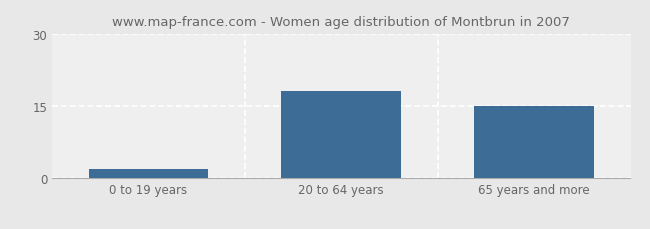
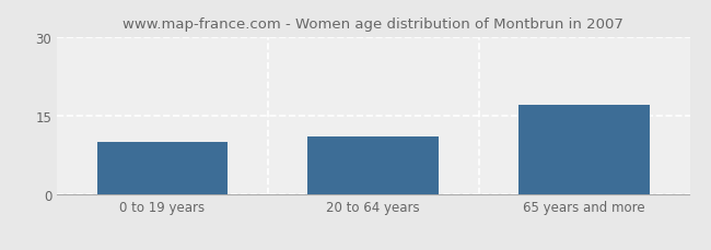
0 to 19 years: 2 -> 10
20 to 64 years: 18 -> 11
65 years and more: 15 -> 17
